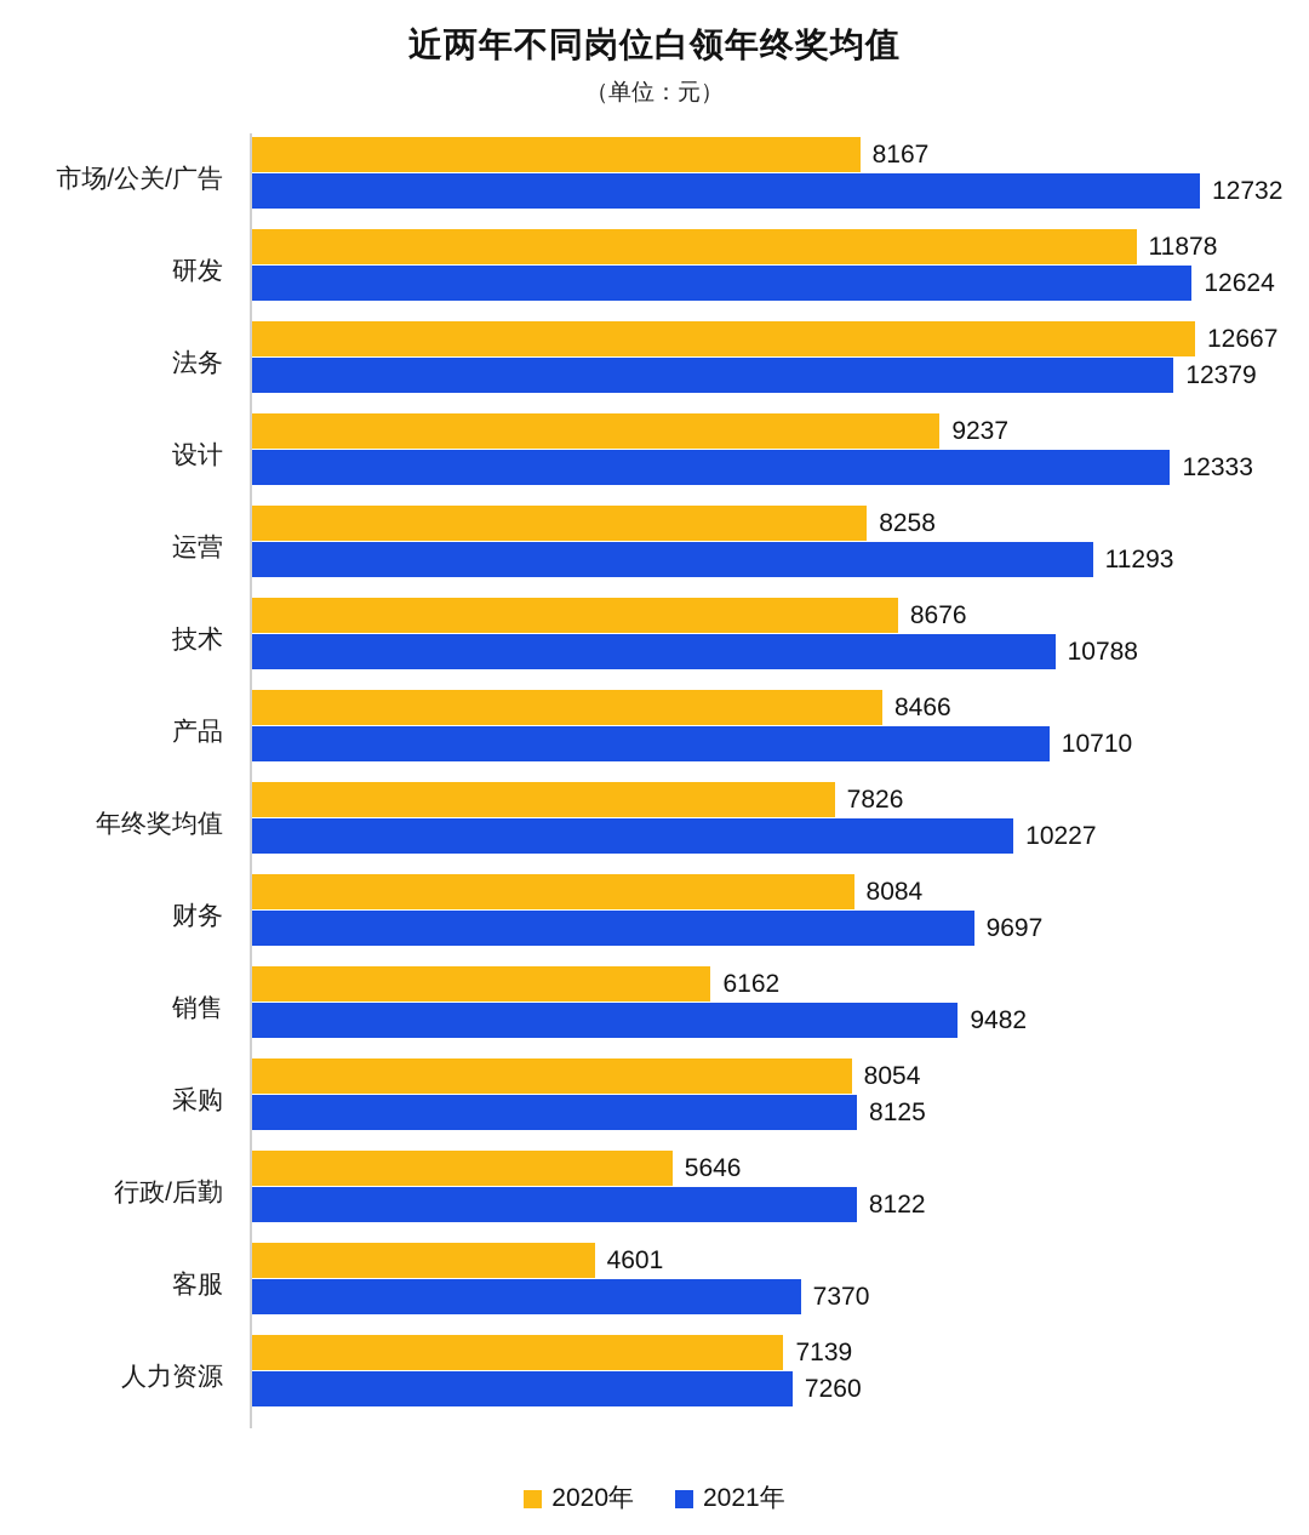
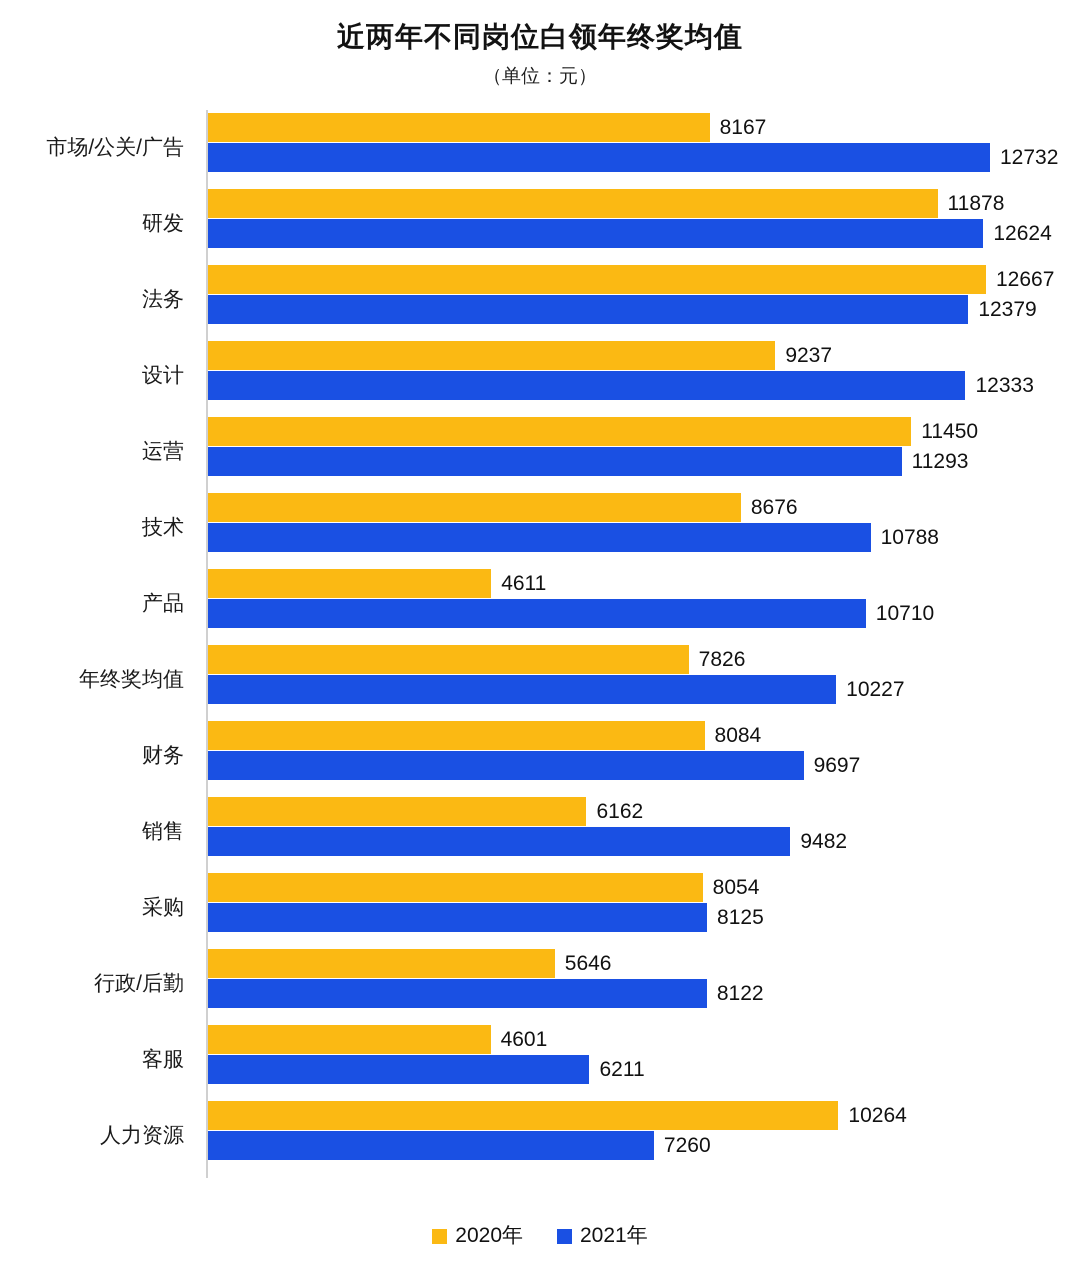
2020年/运营: 8258 -> 11450
2020年/产品: 8466 -> 4611
2021年/客服: 7370 -> 6211
2020年/人力资源: 7139 -> 10264
